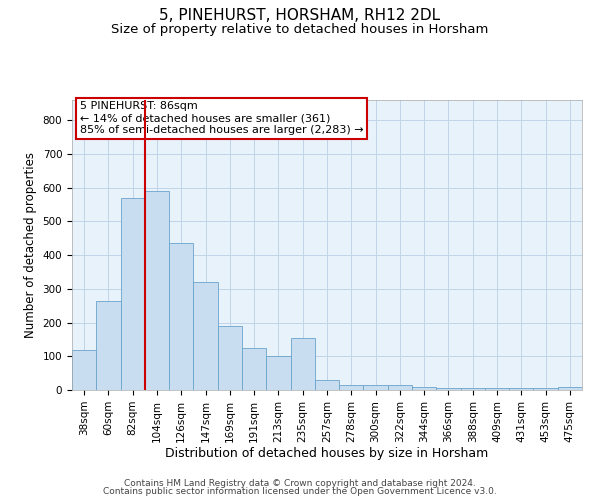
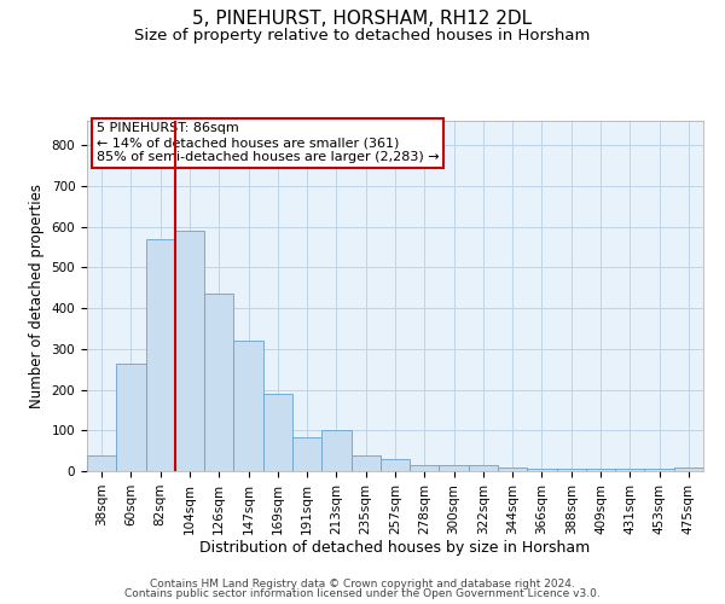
38sqm: 120 -> 38
191sqm: 125 -> 83
235sqm: 155 -> 38
